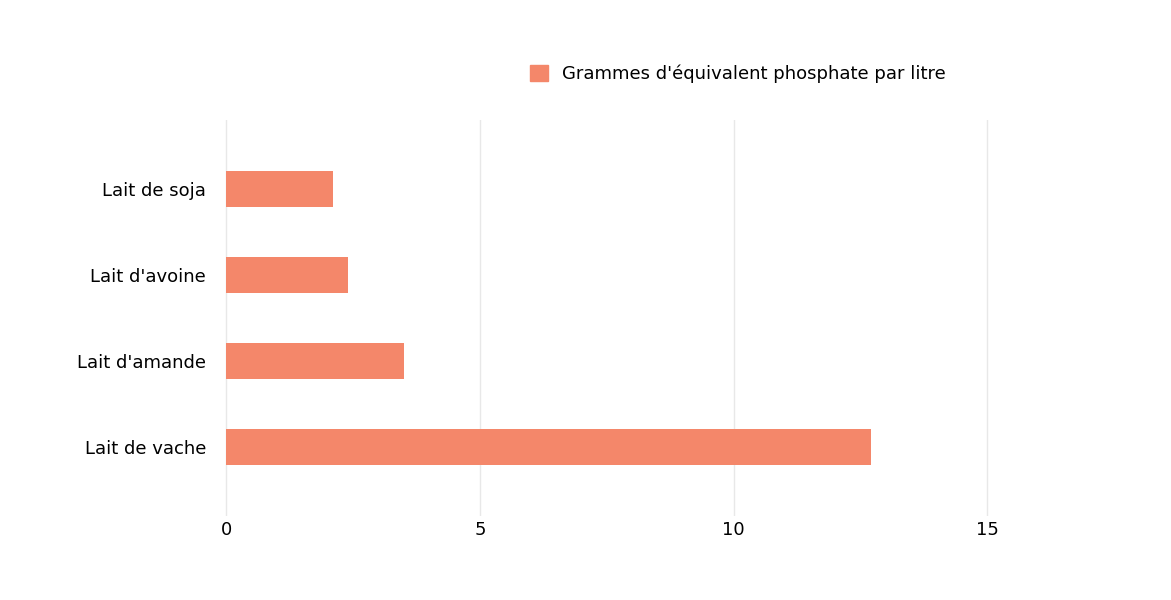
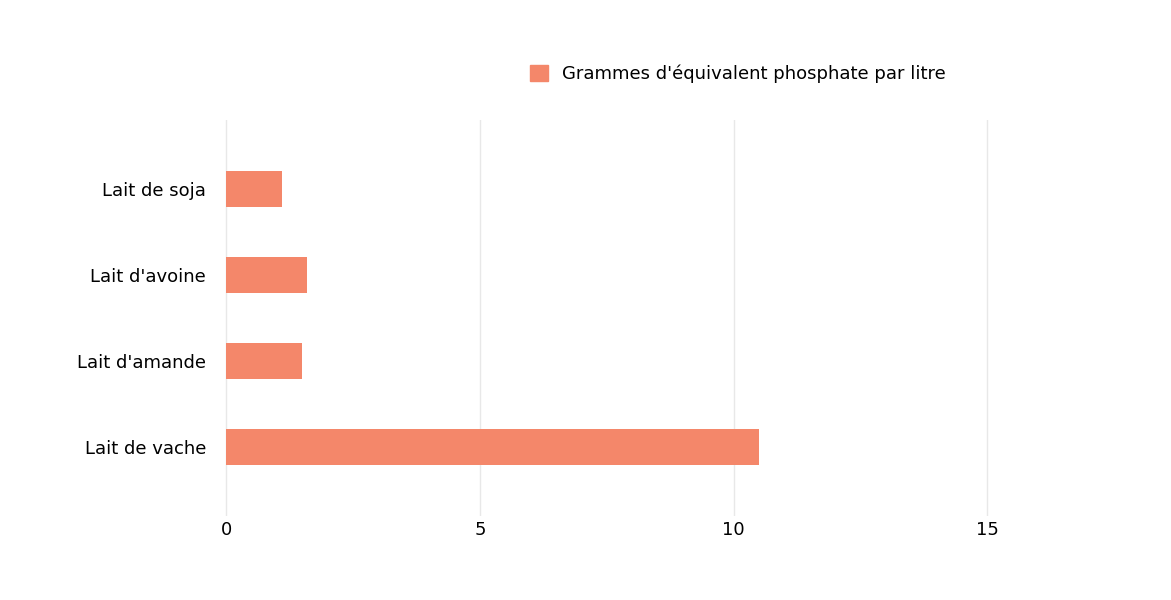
Lait de soja: 2.1 -> 1.1
Lait d'avoine: 2.4 -> 1.6
Lait d'amande: 3.5 -> 1.5
Lait de vache: 12.7 -> 10.5
